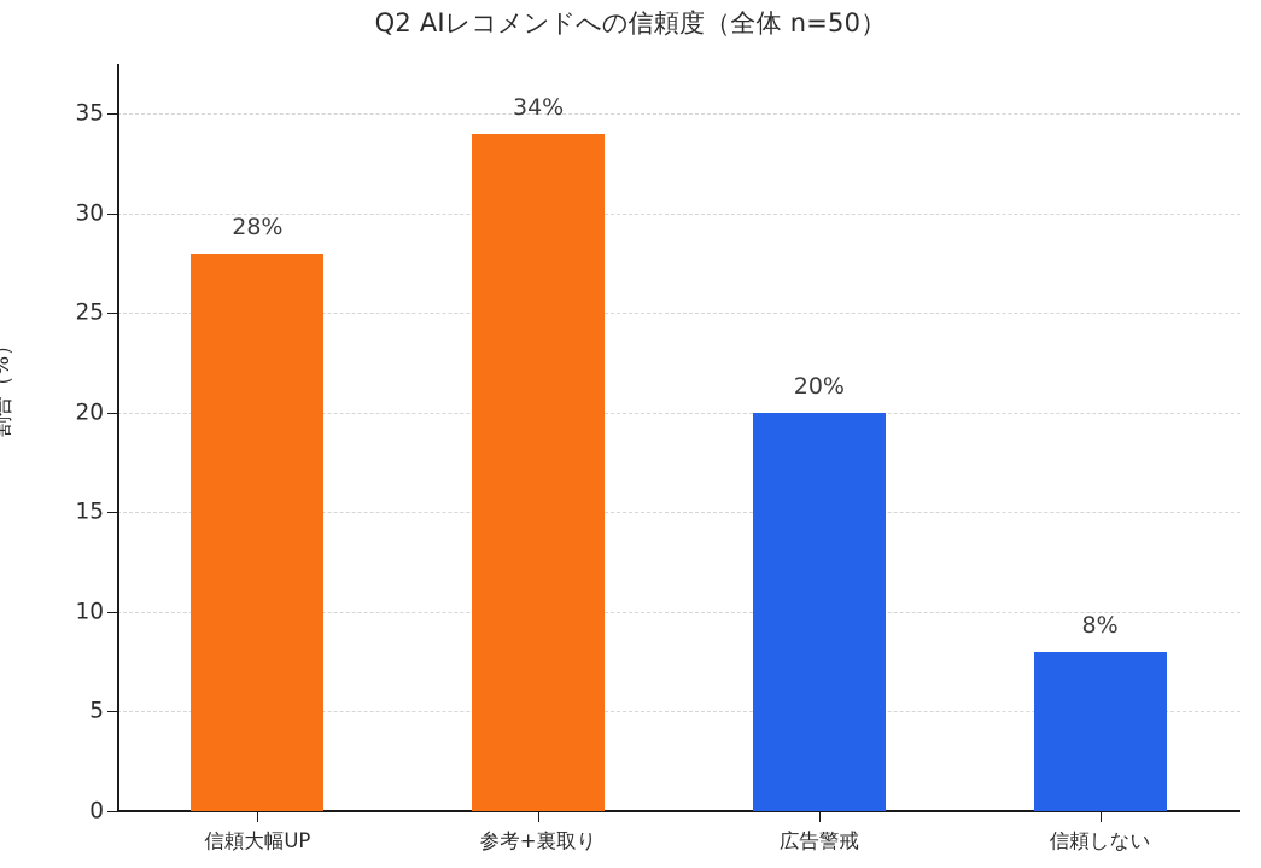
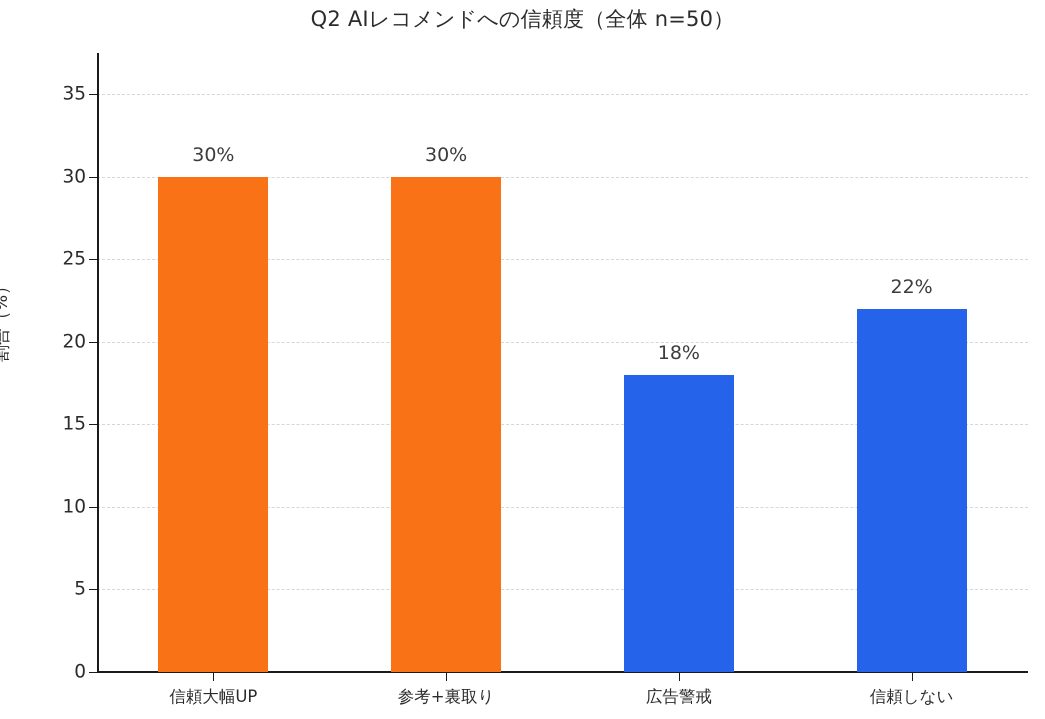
信頼大幅UP: 28% -> 30%
参考+裏取り: 34% -> 30%
広告警戒: 20% -> 18%
信頼しない: 8% -> 22%
